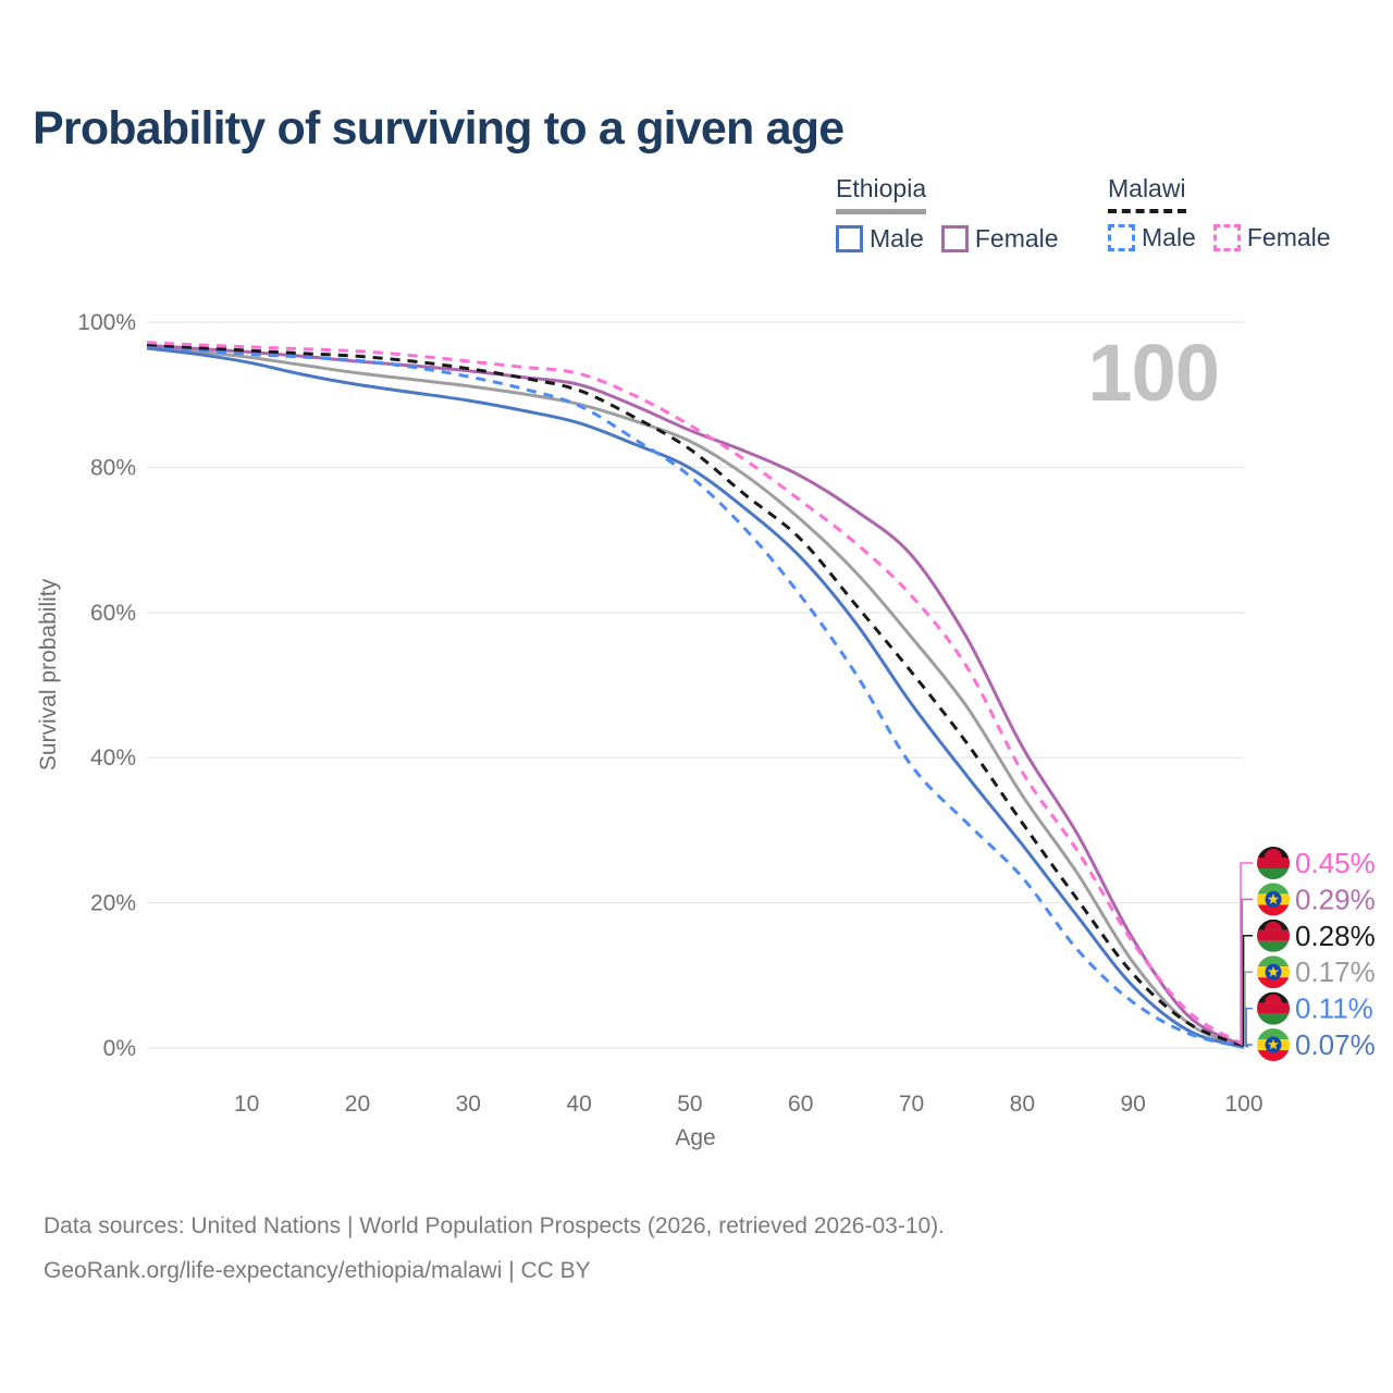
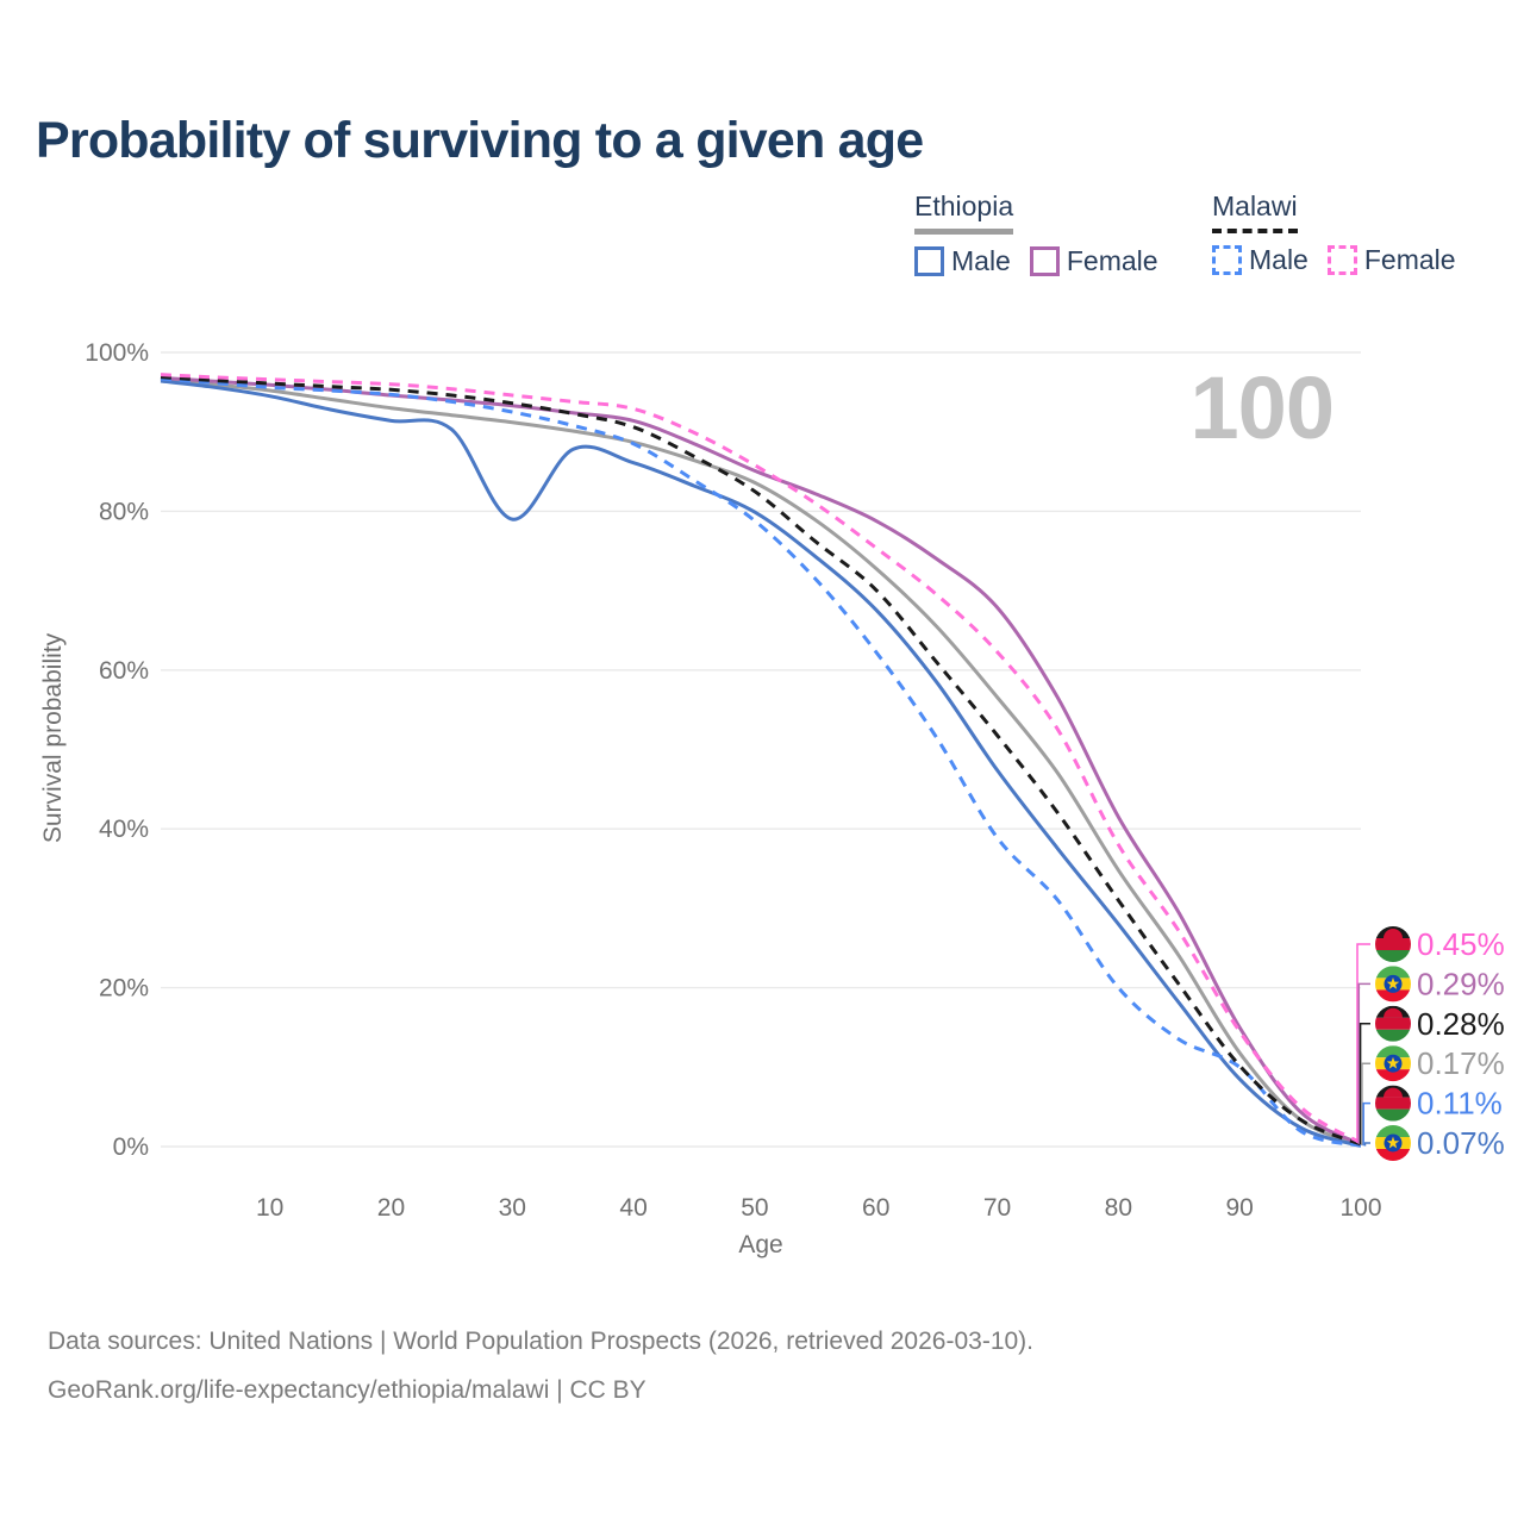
Ethiopia Male/30: 89% -> 79%
Malawi Male/80: 24% -> 20%
Malawi Male/90: 6% -> 10%
